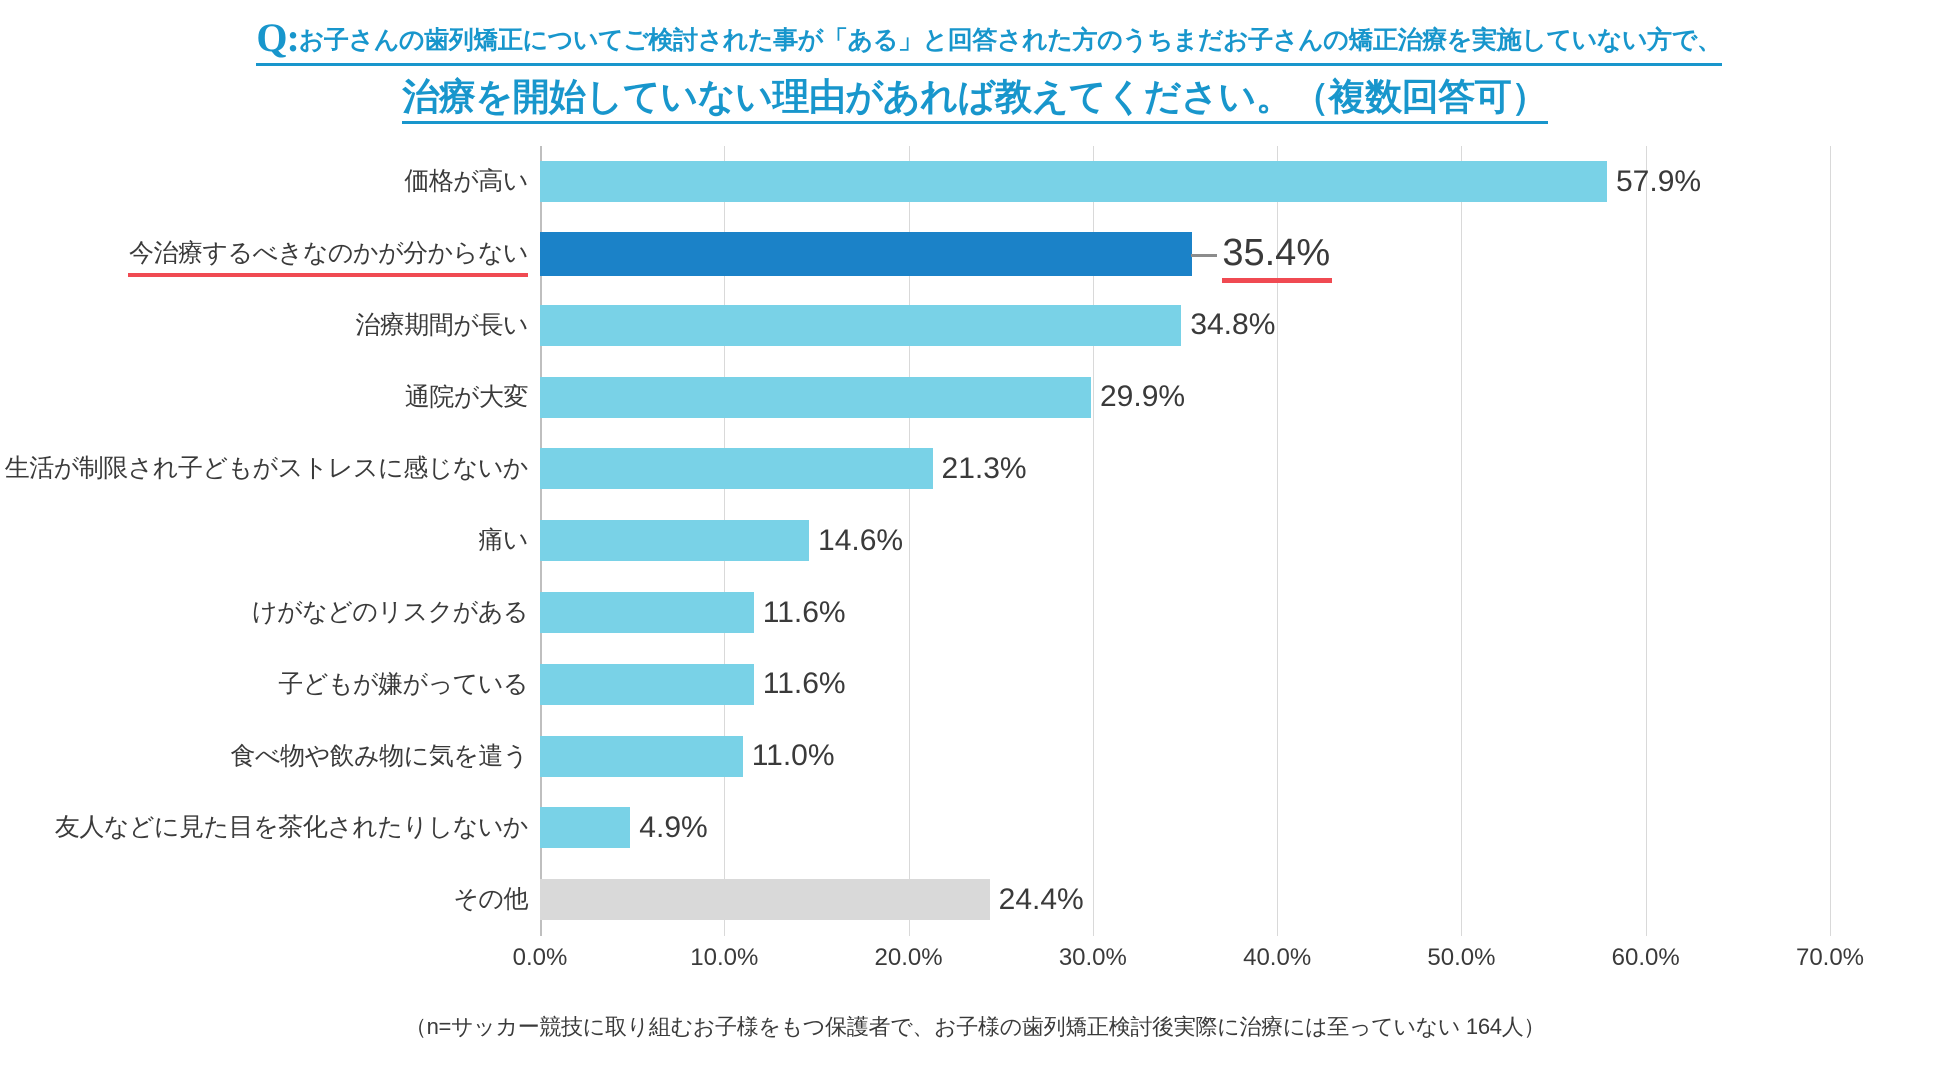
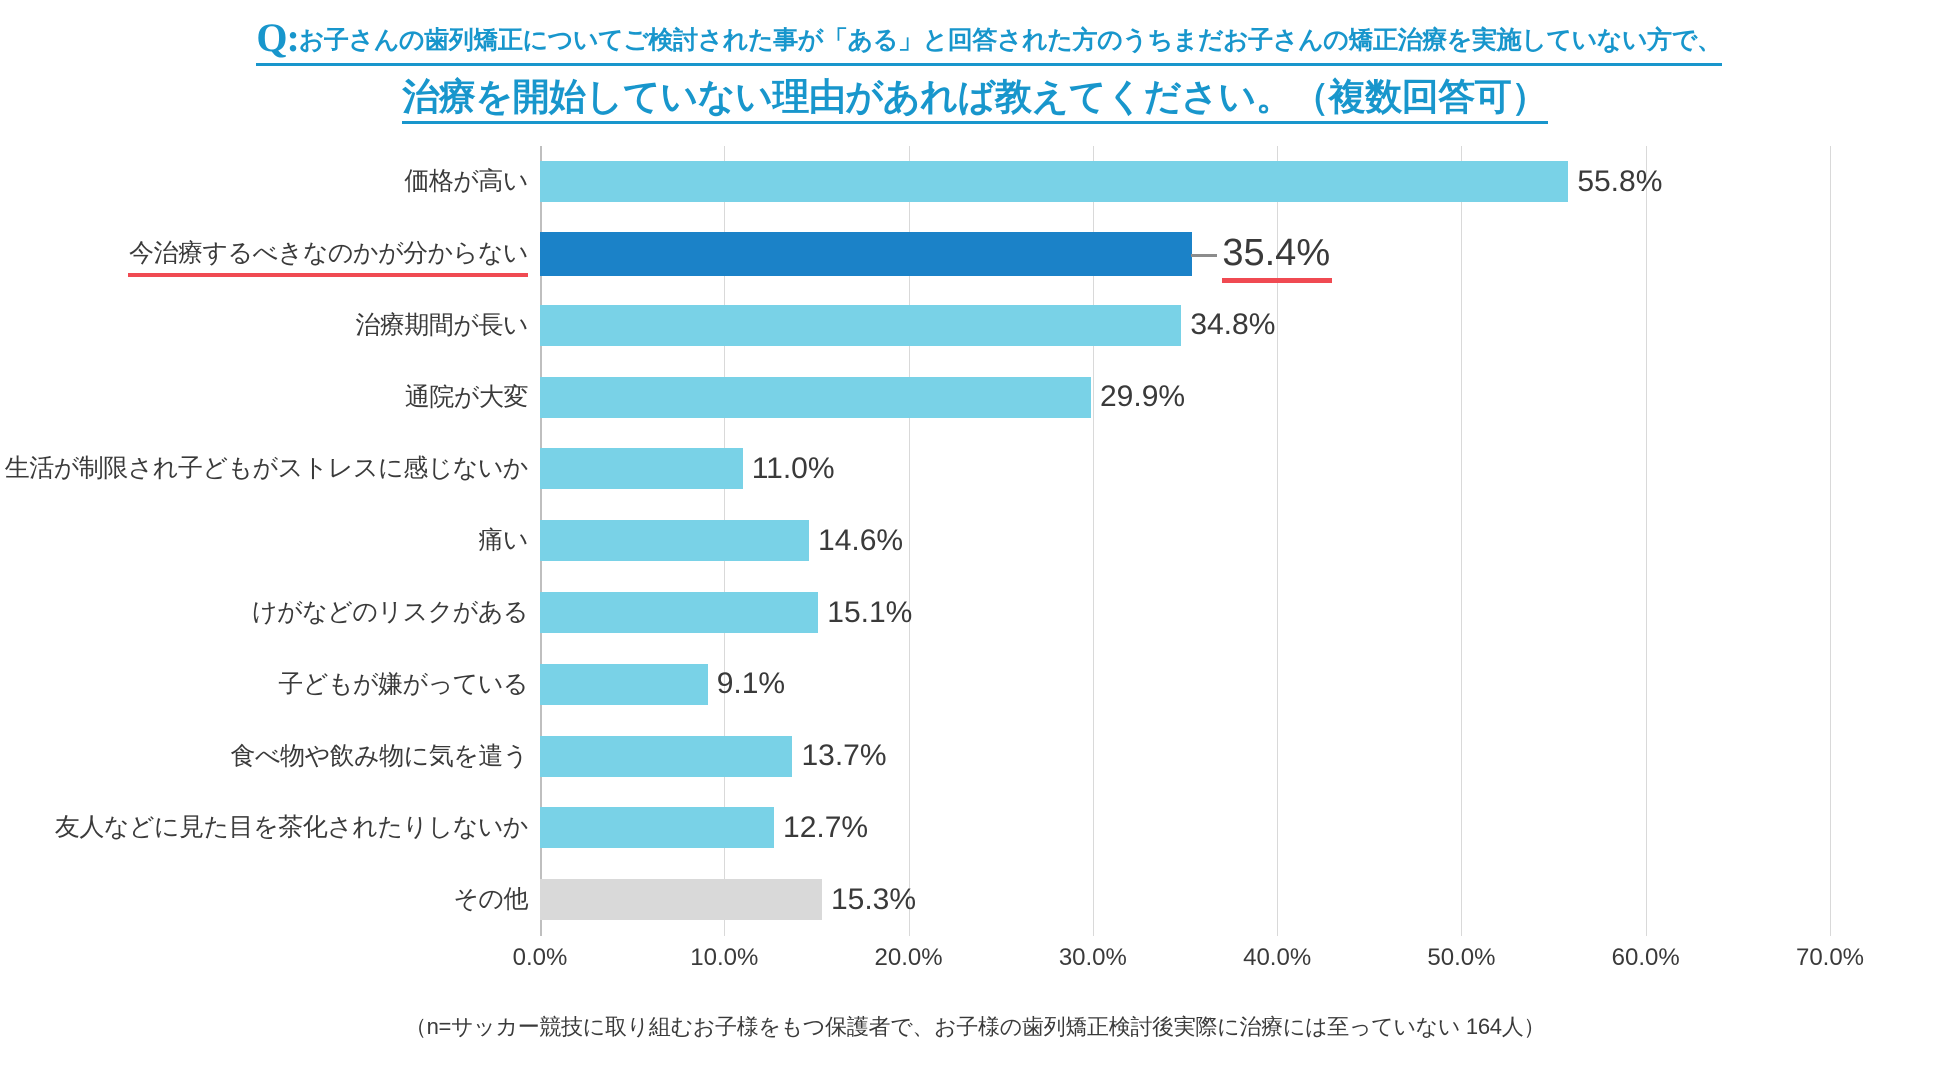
価格が高い: 57.9% -> 55.8%
生活が制限され子どもがストレスに感じないか: 21.3% -> 11.0%
けがなどのリスクがある: 11.6% -> 15.1%
子どもが嫌がっている: 11.6% -> 9.1%
食べ物や飲み物に気を遣う: 11.0% -> 13.7%
友人などに見た目を茶化されたりしないか: 4.9% -> 12.7%
その他: 24.4% -> 15.3%
